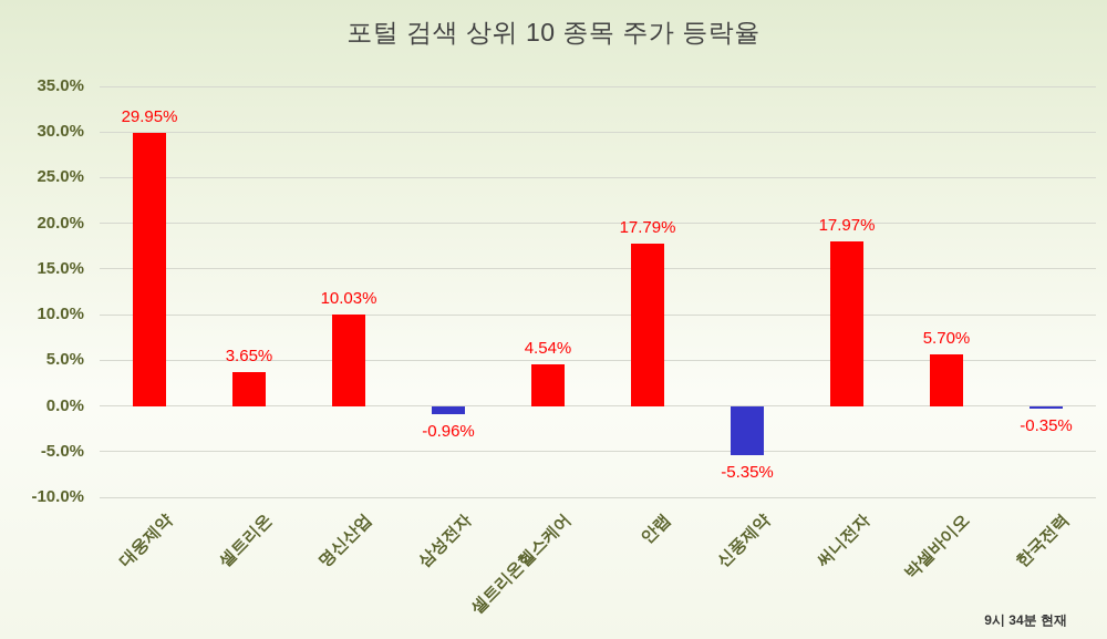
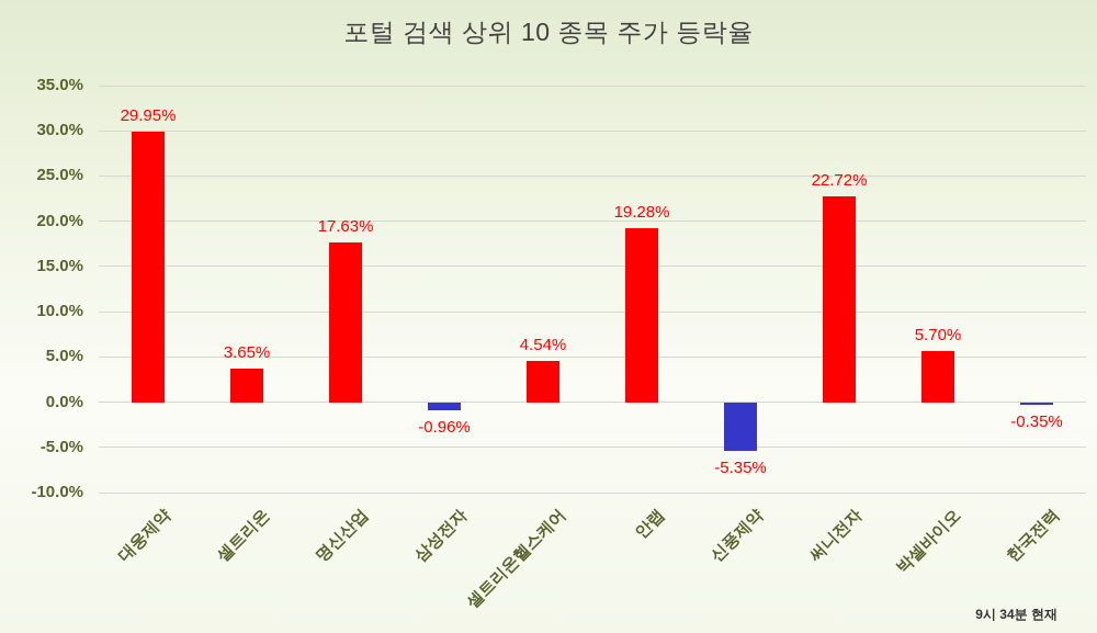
명신산업: 10.03% -> 17.63%
안랩: 17.79% -> 19.28%
써니전자: 17.97% -> 22.72%
